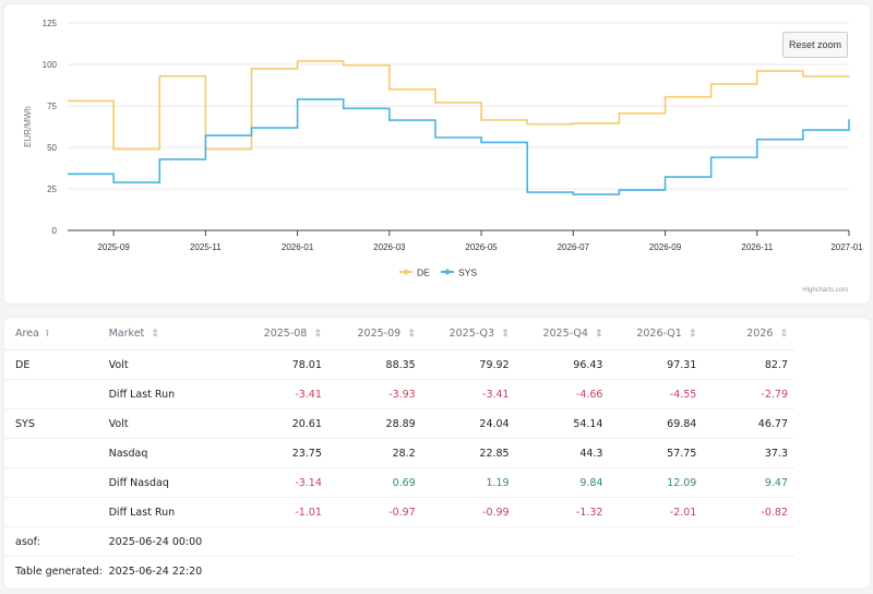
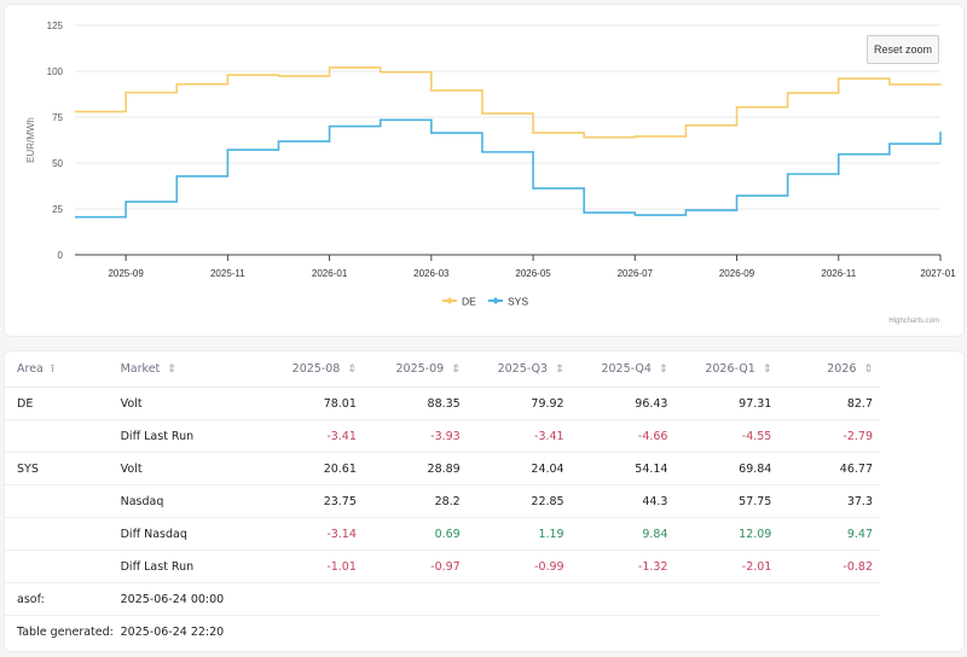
SYS/2025-08: 34 -> 21
DE/2025-09: 49 -> 88
DE/2025-11: 49 -> 98
SYS/2026-01: 79 -> 70
DE/2026-03: 85 -> 90
SYS/2026-05: 53 -> 36
